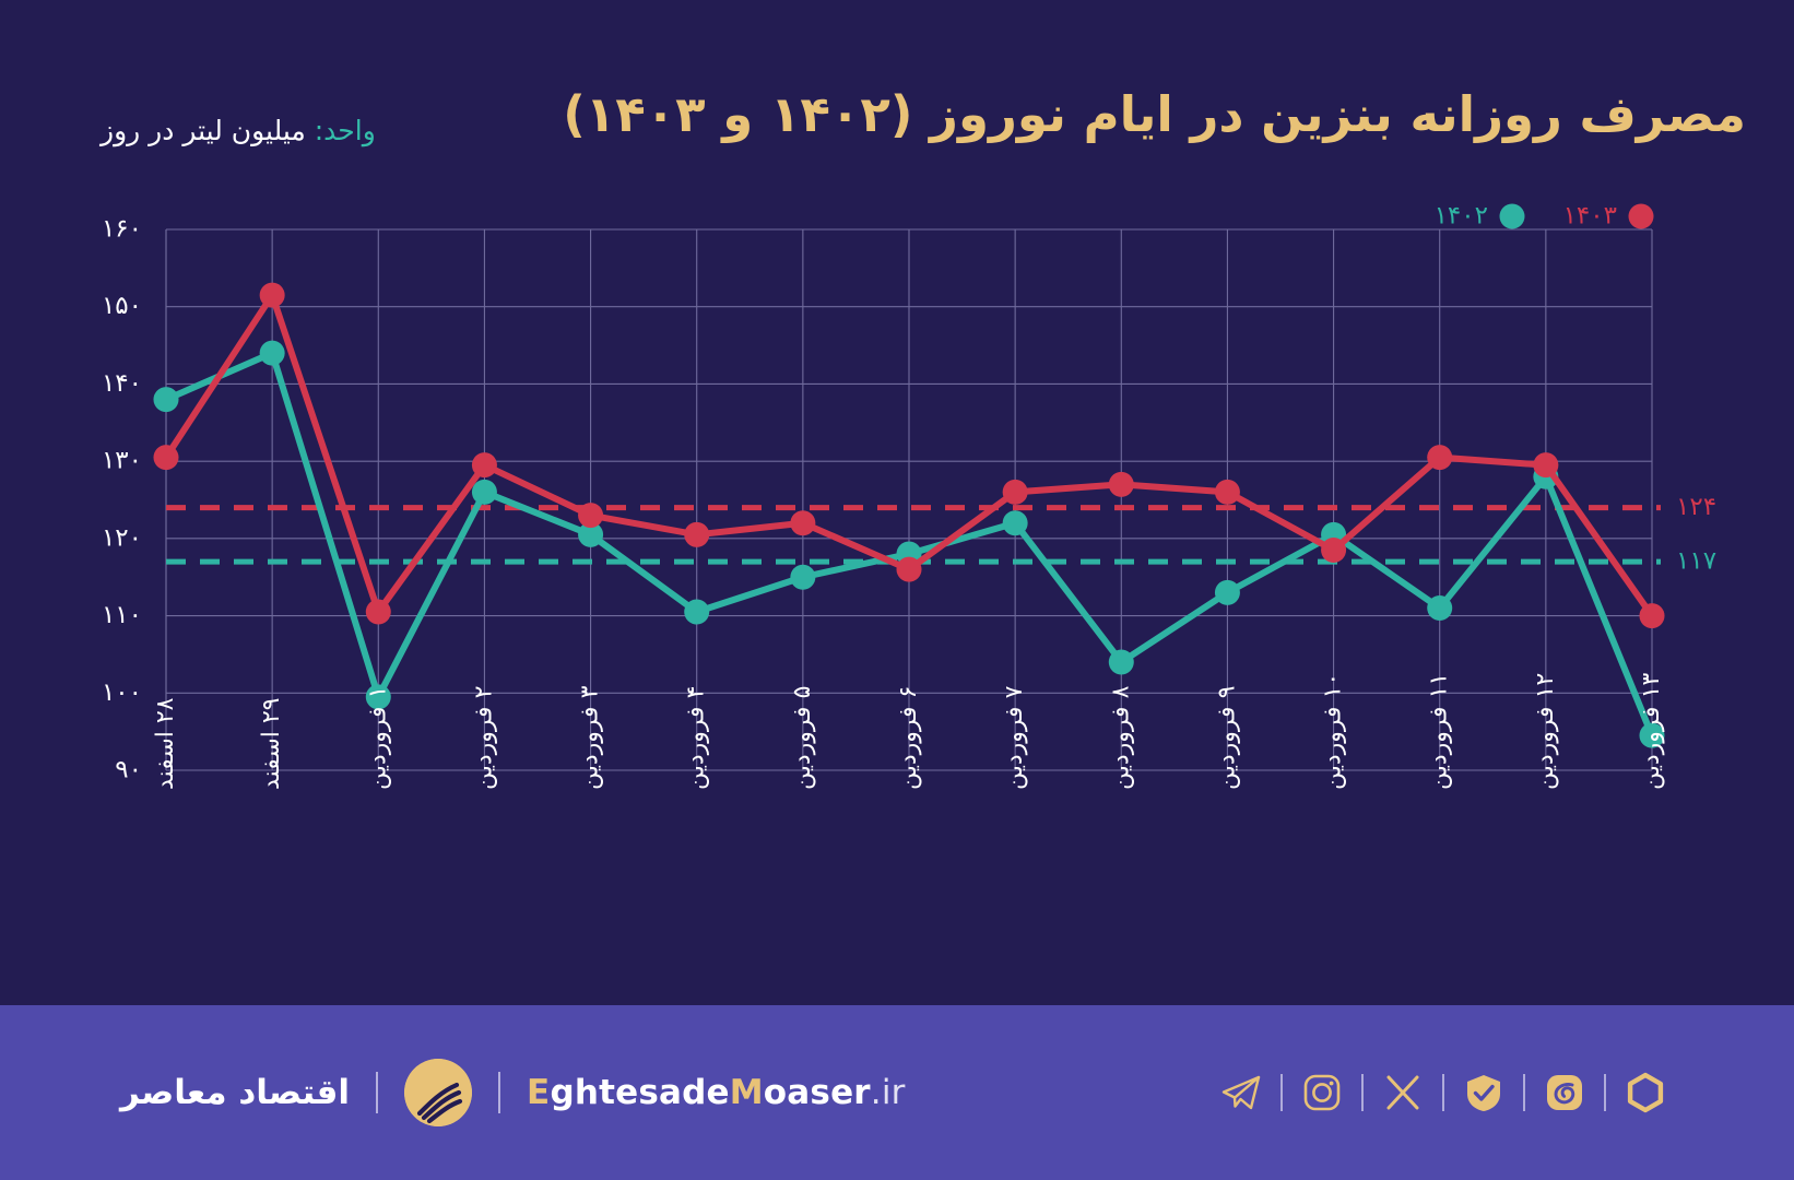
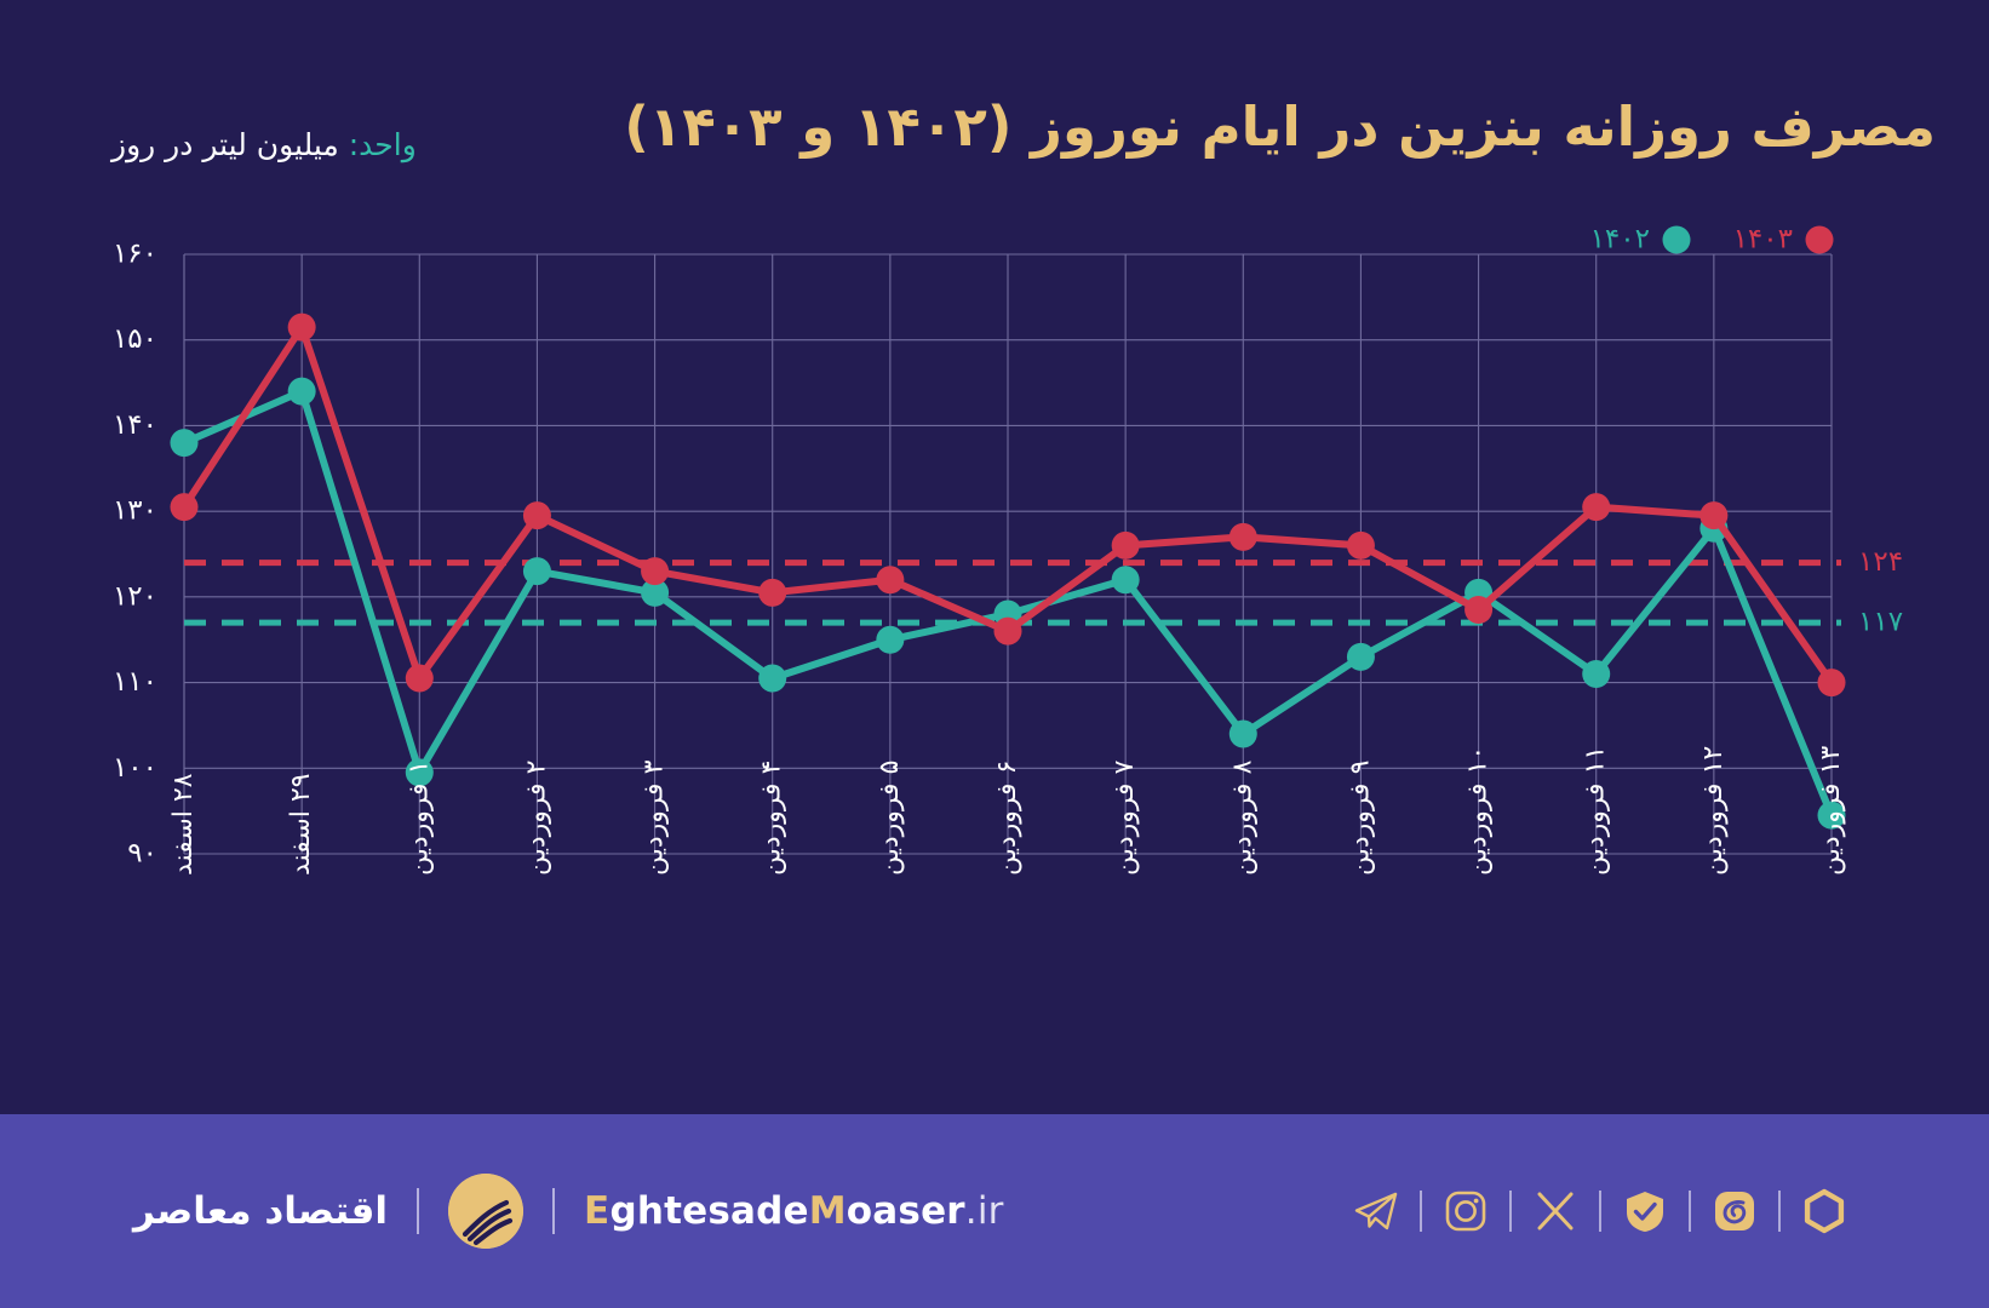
۱۴۰۲/۲ فروردین: 126 -> 123
